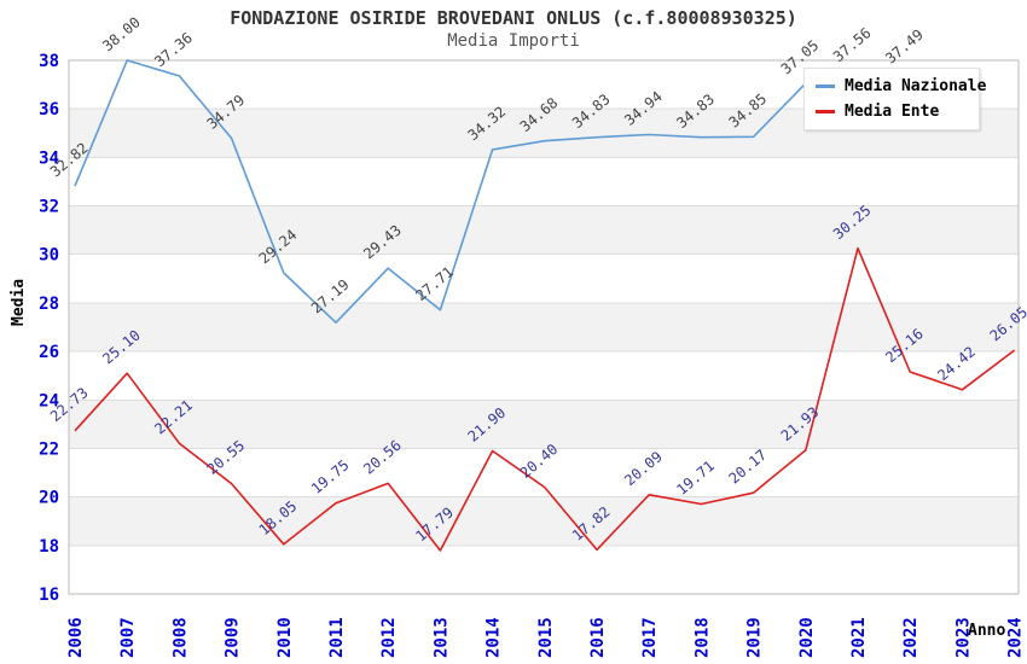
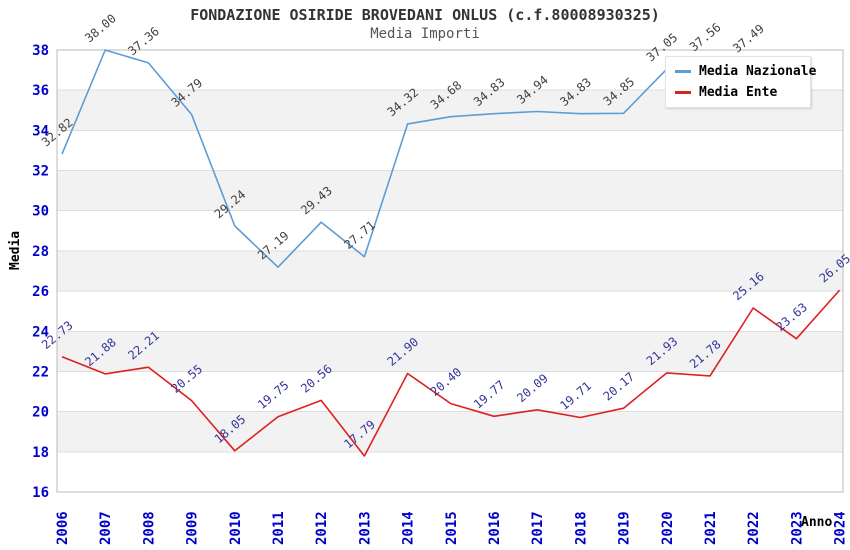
Media Ente/2007: 25.10 -> 21.88
Media Ente/2016: 17.82 -> 19.77
Media Ente/2021: 30.25 -> 21.78
Media Ente/2023: 24.42 -> 23.63
